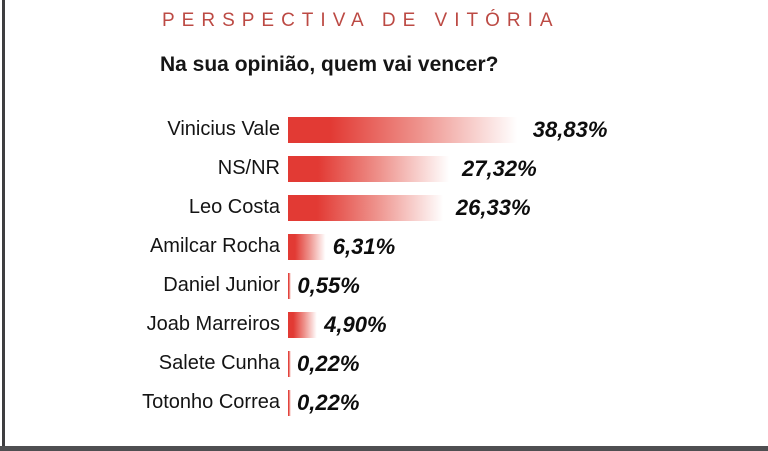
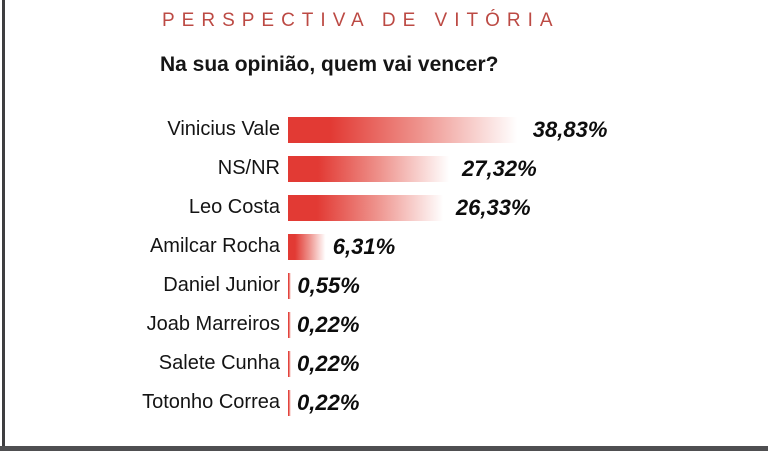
Joab Marreiros: 4,90% -> 0,22%
